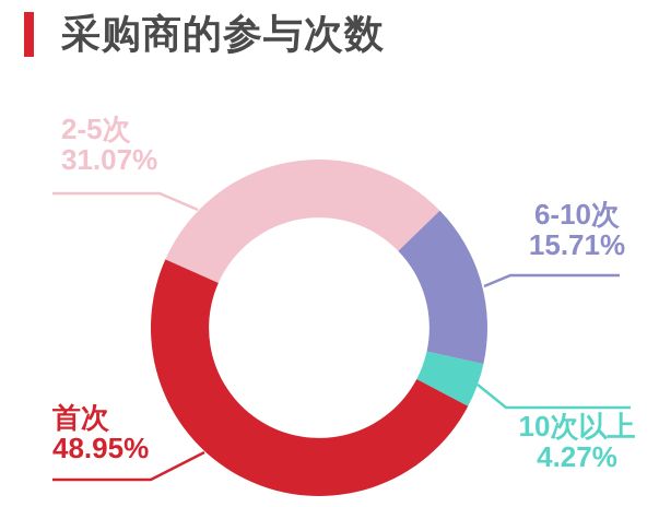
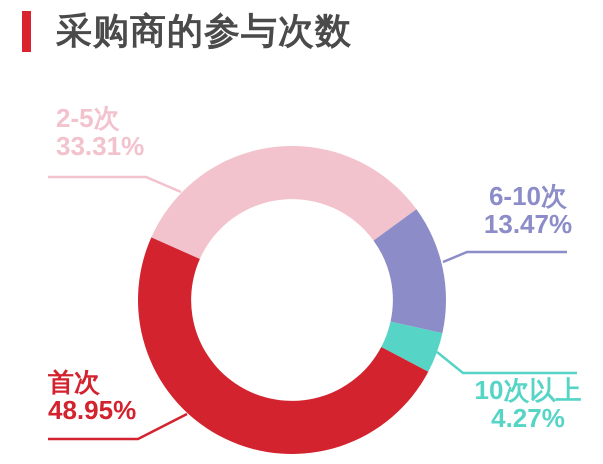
2-5次: 31.07% -> 33.31%
6-10次: 15.71% -> 13.47%
